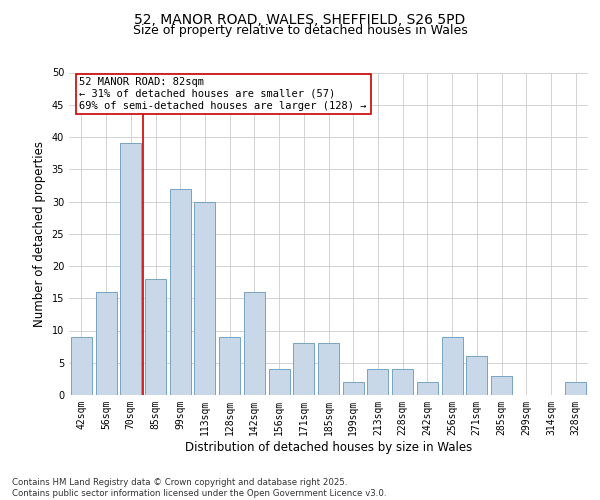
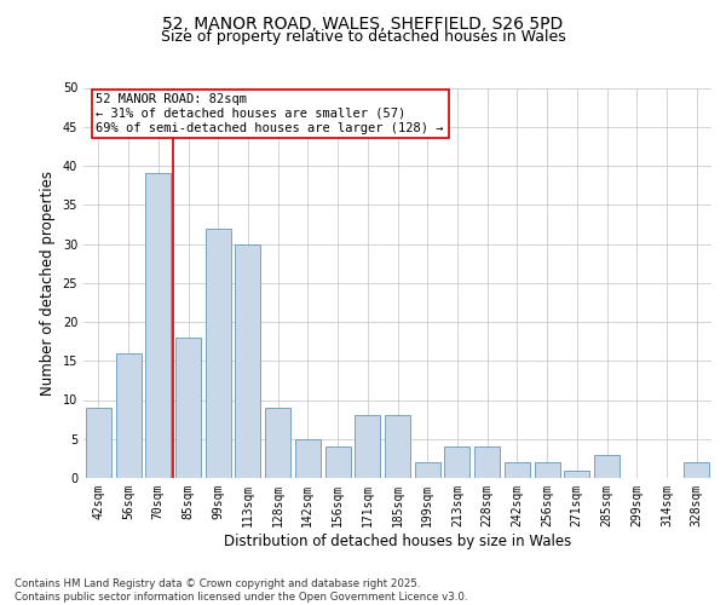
142sqm: 16 -> 5
256sqm: 9 -> 2
271sqm: 6 -> 1
